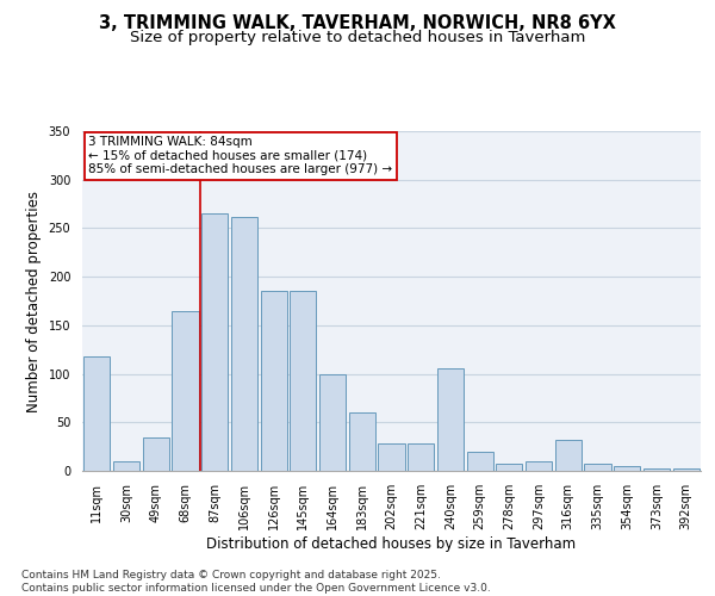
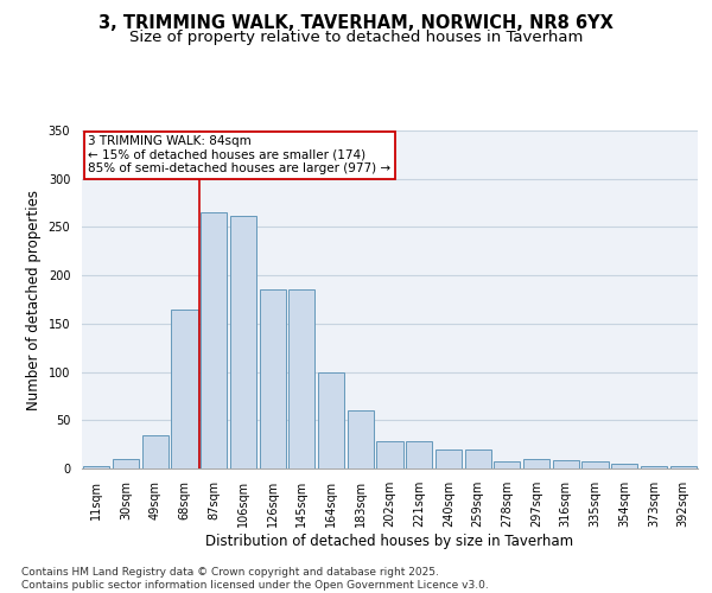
11sqm: 118 -> 2
240sqm: 106 -> 20
316sqm: 32 -> 8
